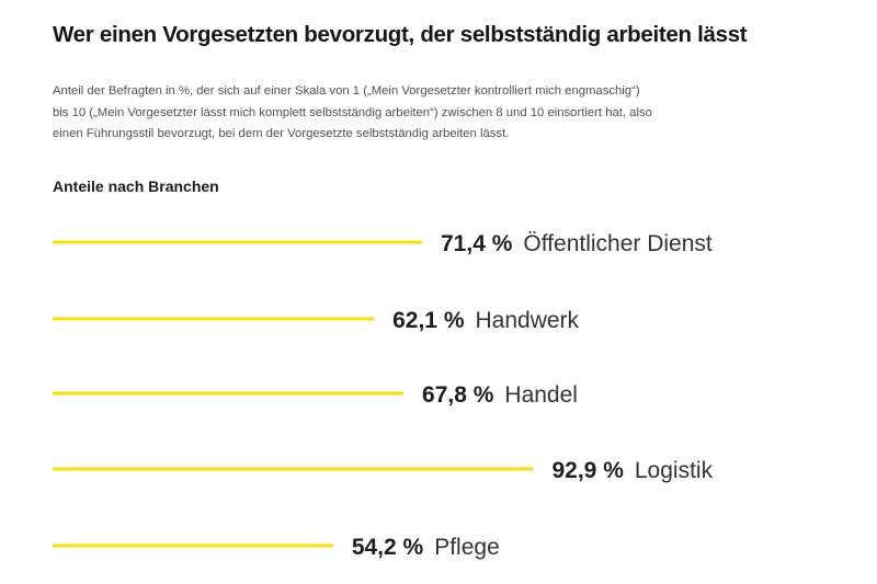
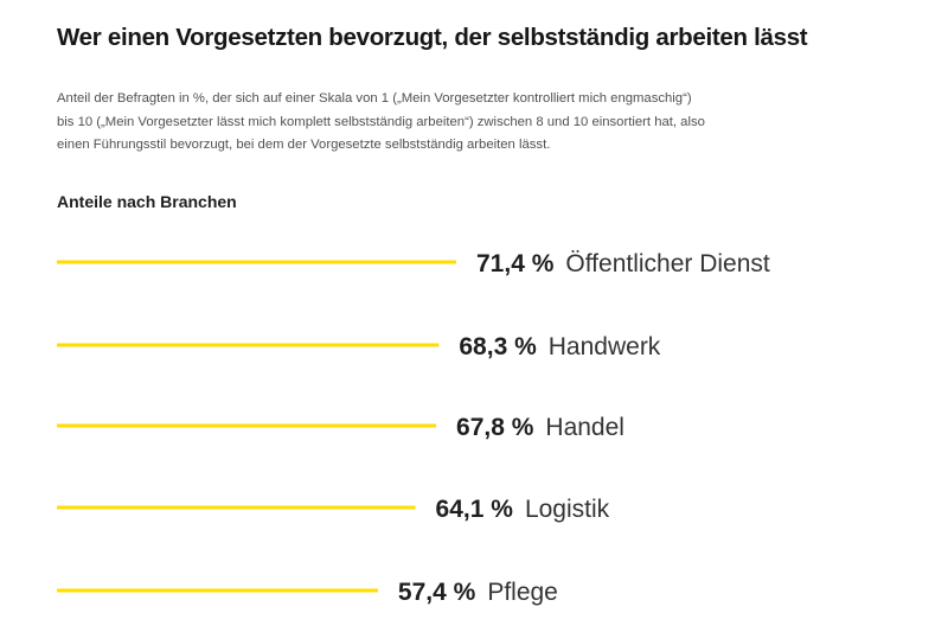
Handwerk: 62,1 -> 68,3
Logistik: 92,9 -> 64,1
Pflege: 54,2 -> 57,4
